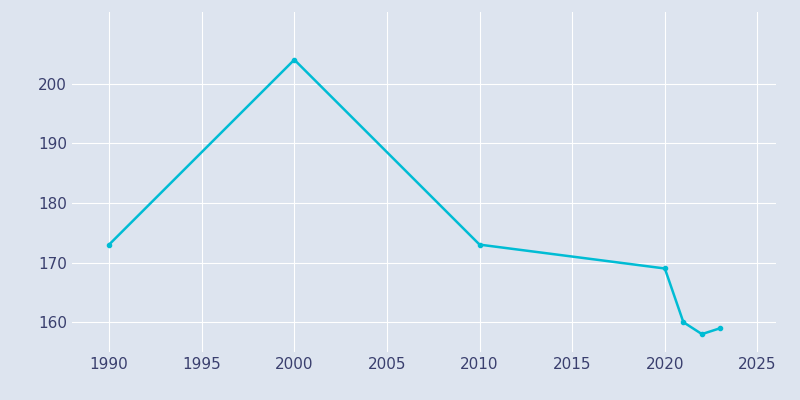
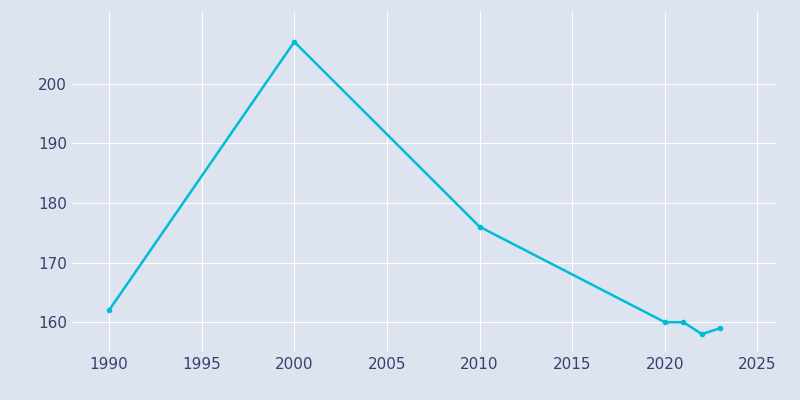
1990: 173 -> 162
2000: 204 -> 207
2010: 173 -> 176
2020: 169 -> 160
